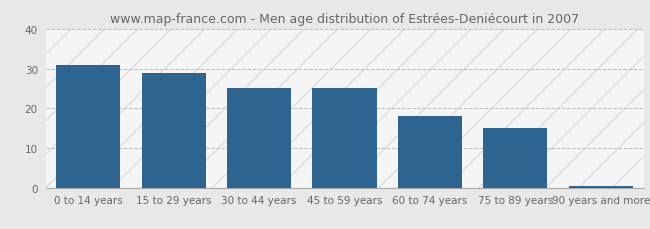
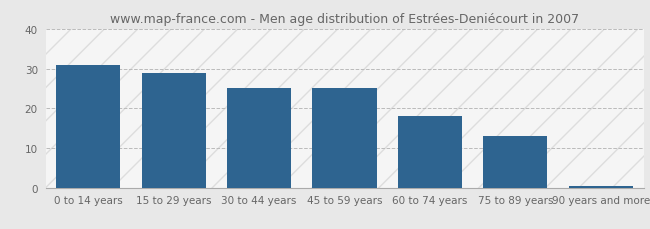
75 to 89 years: 15.0 -> 13.0
